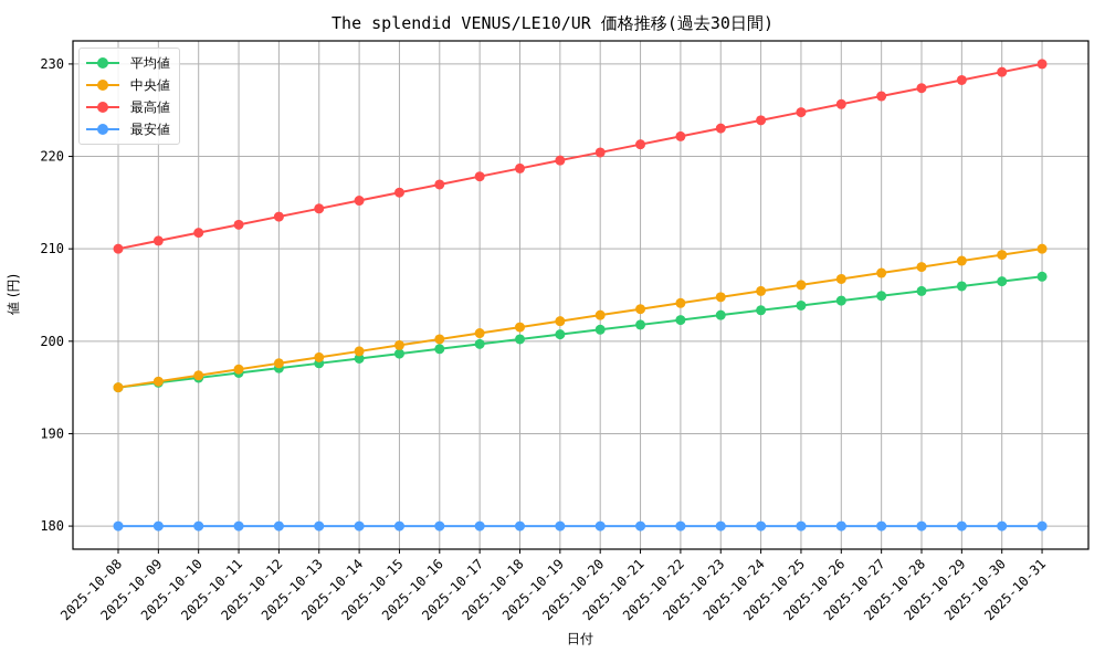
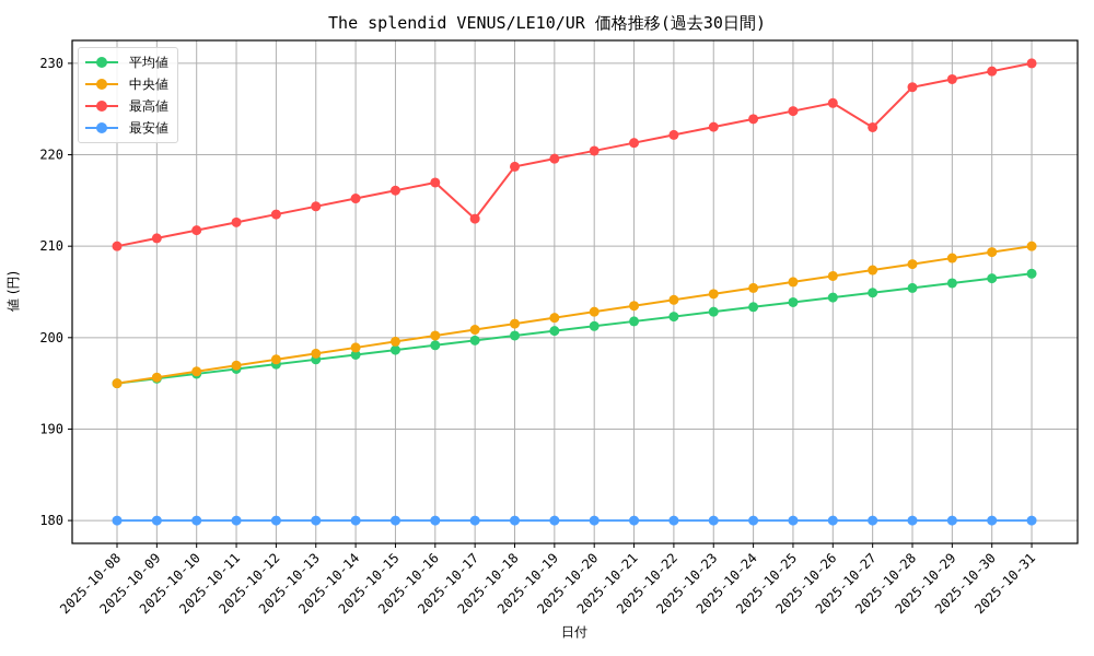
最高値/2025-10-17: 218 -> 213
最高値/2025-10-27: 227 -> 223
